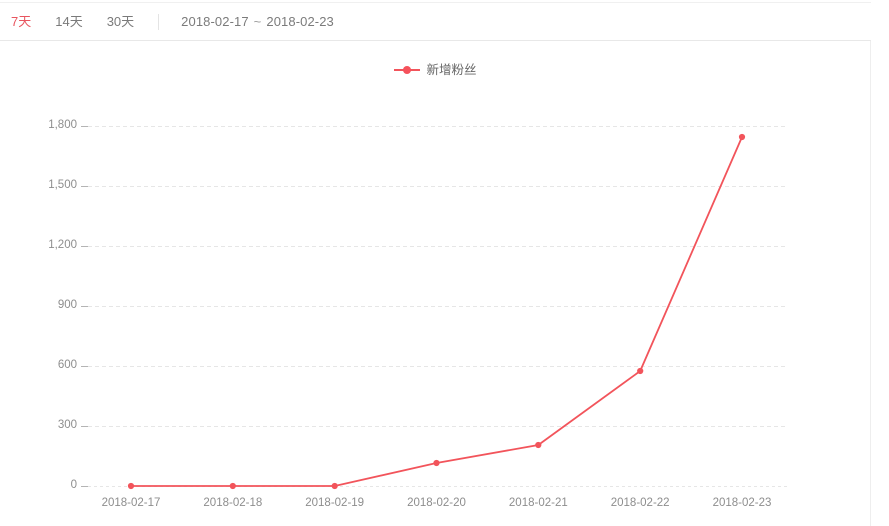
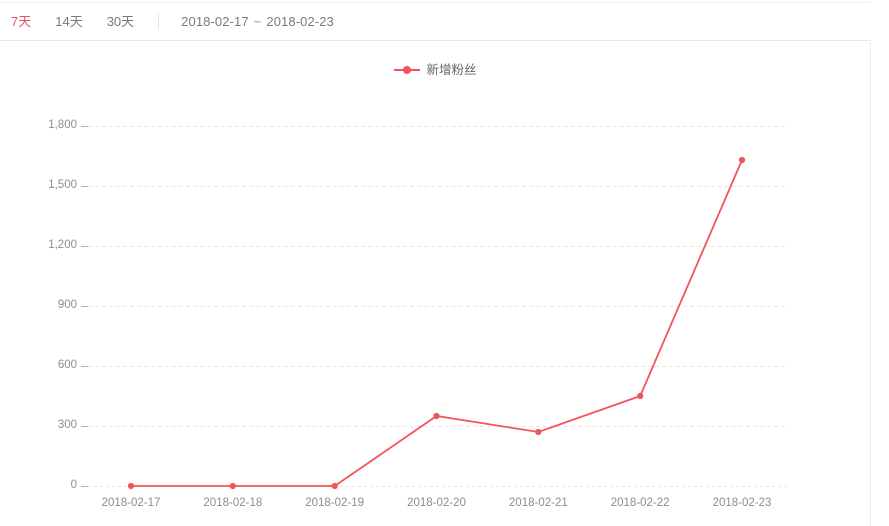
2018-02-20: 120 -> 350
2018-02-21: 200 -> 270
2018-02-22: 580 -> 450
2018-02-23: 1740 -> 1630
